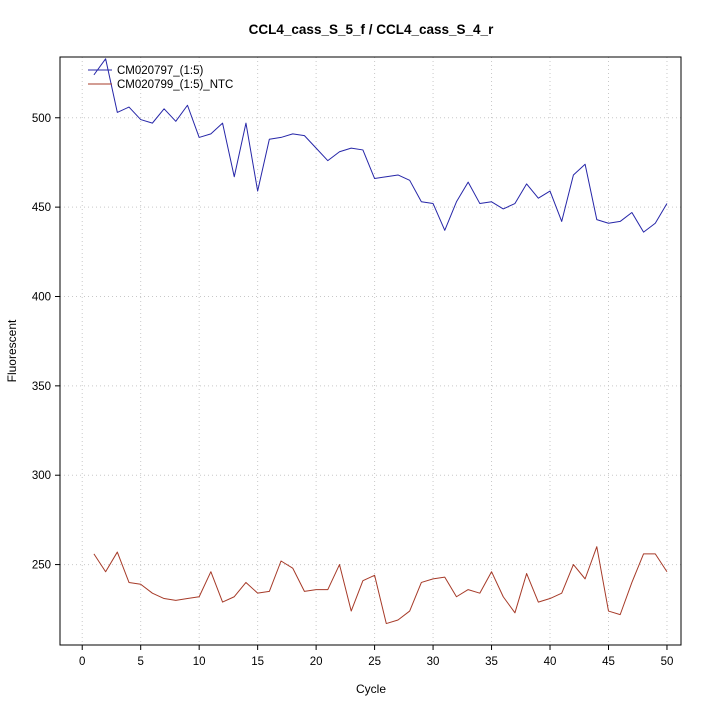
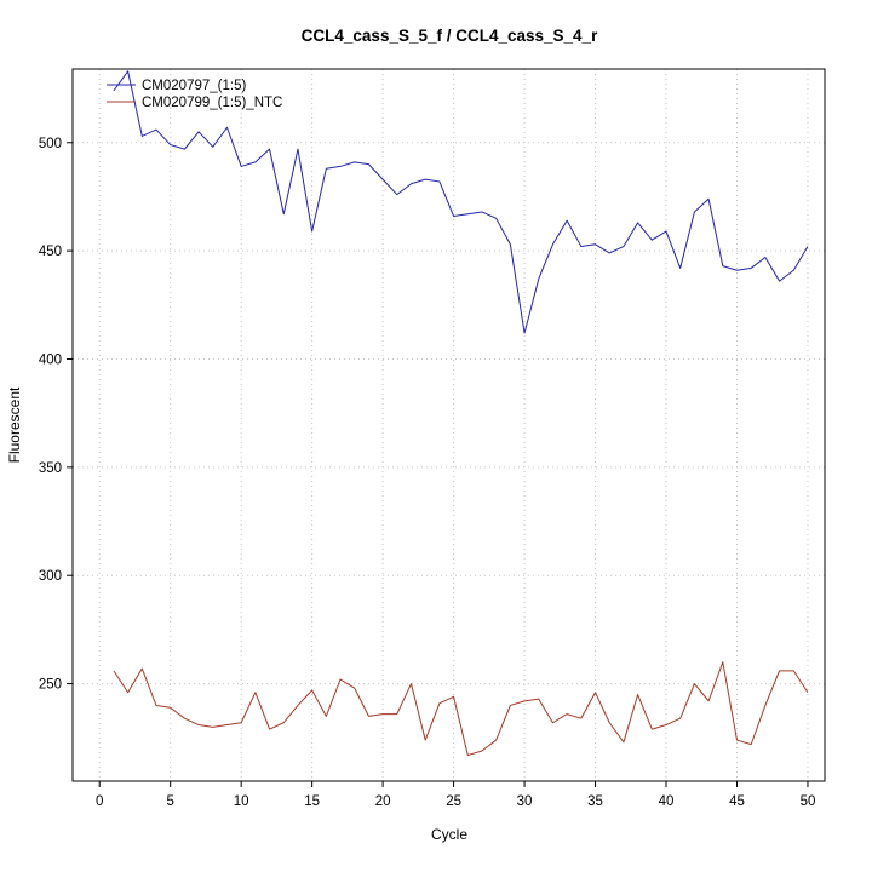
CM020799_(1:5)_NTC/15: 234 -> 247
CM020797_(1:5)/30: 452 -> 412
